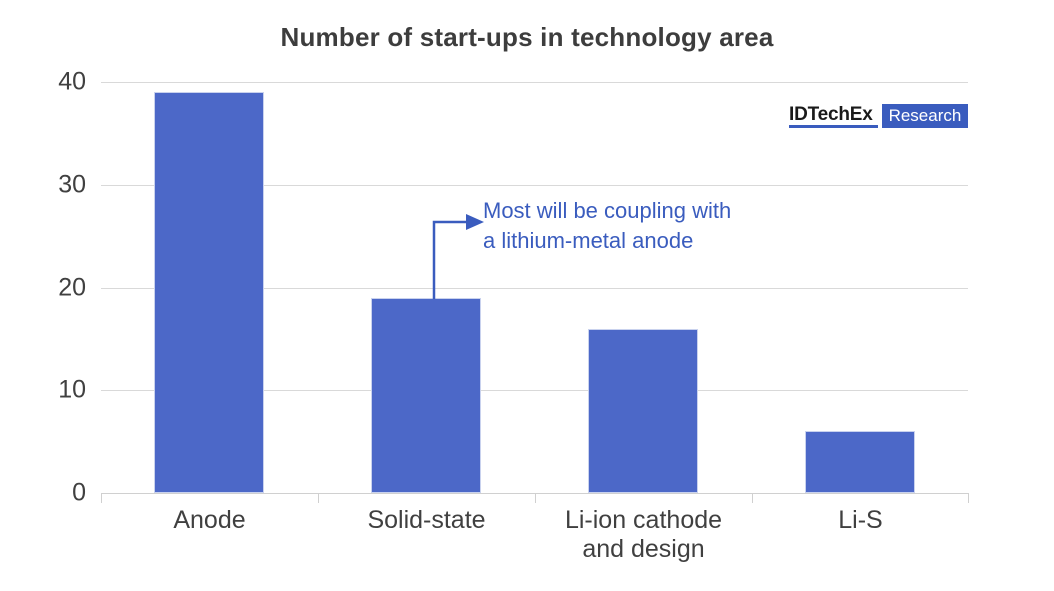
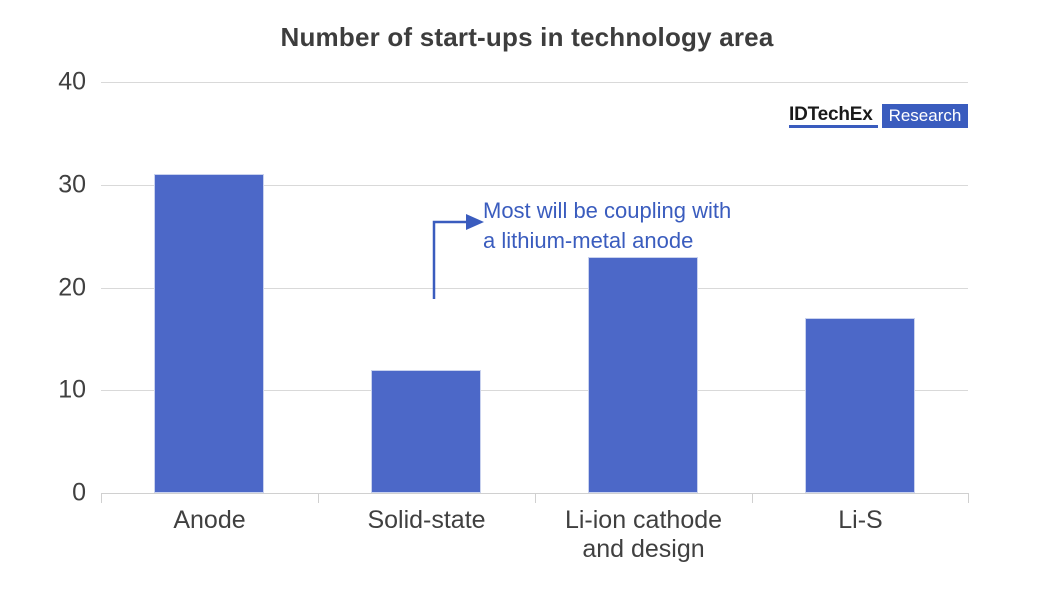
Anode: 39 -> 31
Solid-state: 19 -> 12
Li-ion cathode and design: 16 -> 23
Li-S: 6 -> 17
